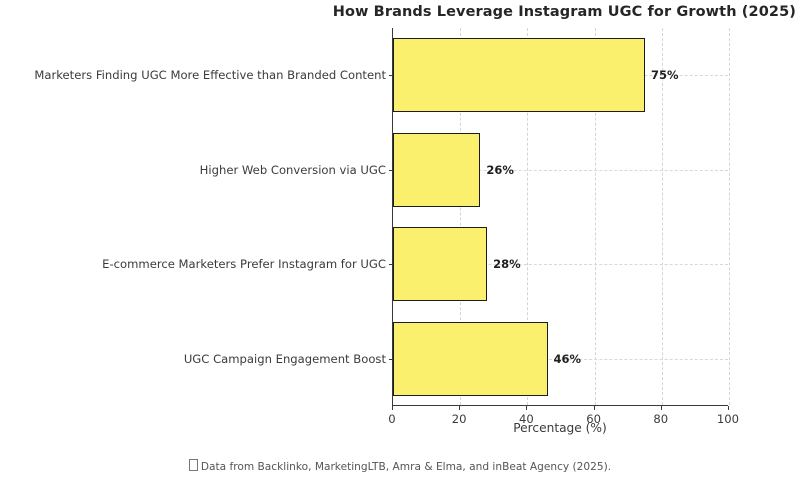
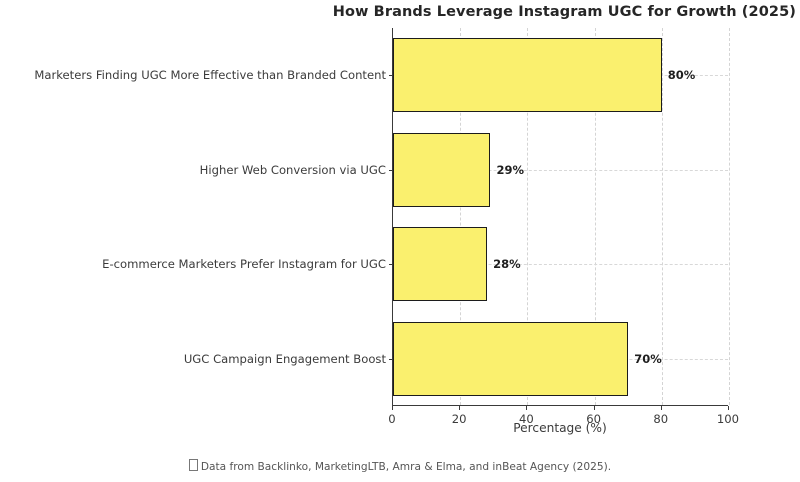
Marketers Finding UGC More Effective than Branded Content: 75% -> 80%
Higher Web Conversion via UGC: 26% -> 29%
UGC Campaign Engagement Boost: 46% -> 70%
